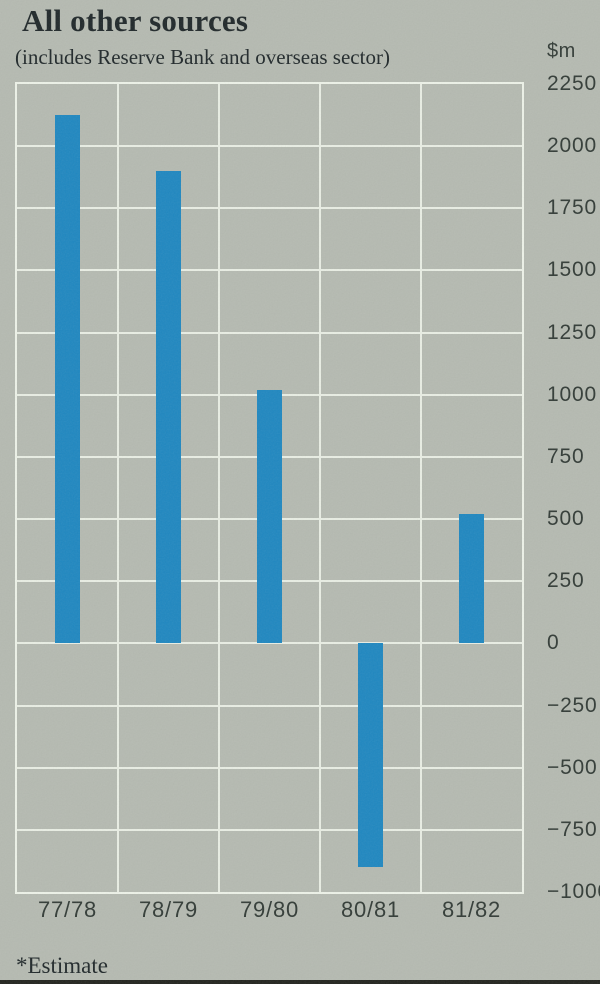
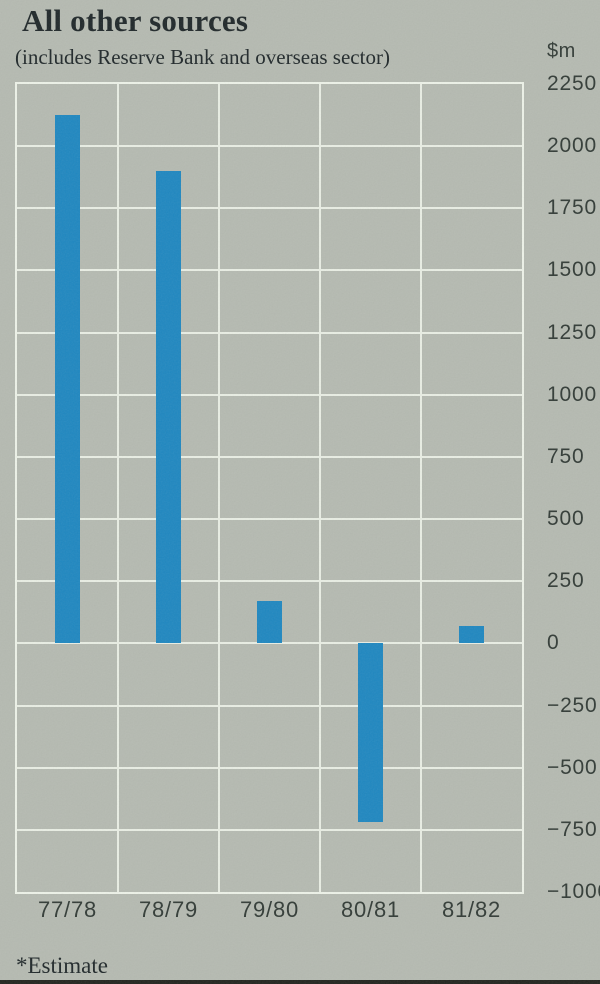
79/80: 1020 -> 170
80/81: -900 -> -720
81/82: 520 -> 70
